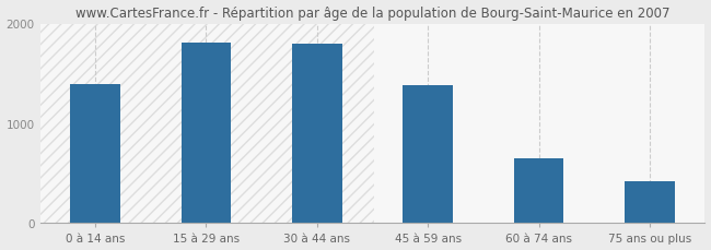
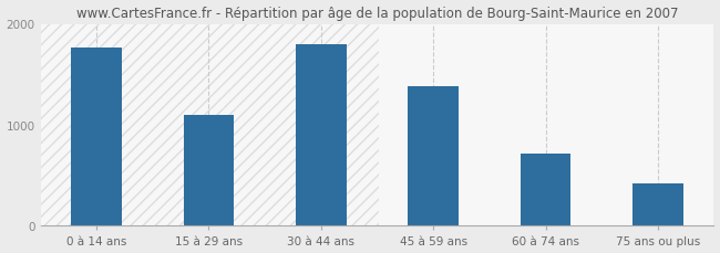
0 à 14 ans: 1390 -> 1760
15 à 29 ans: 1810 -> 1100
60 à 74 ans: 640 -> 720
